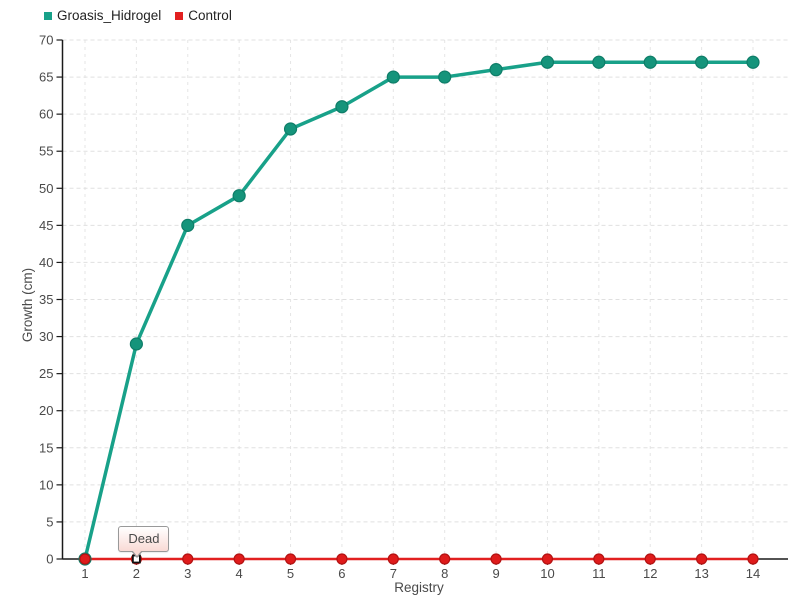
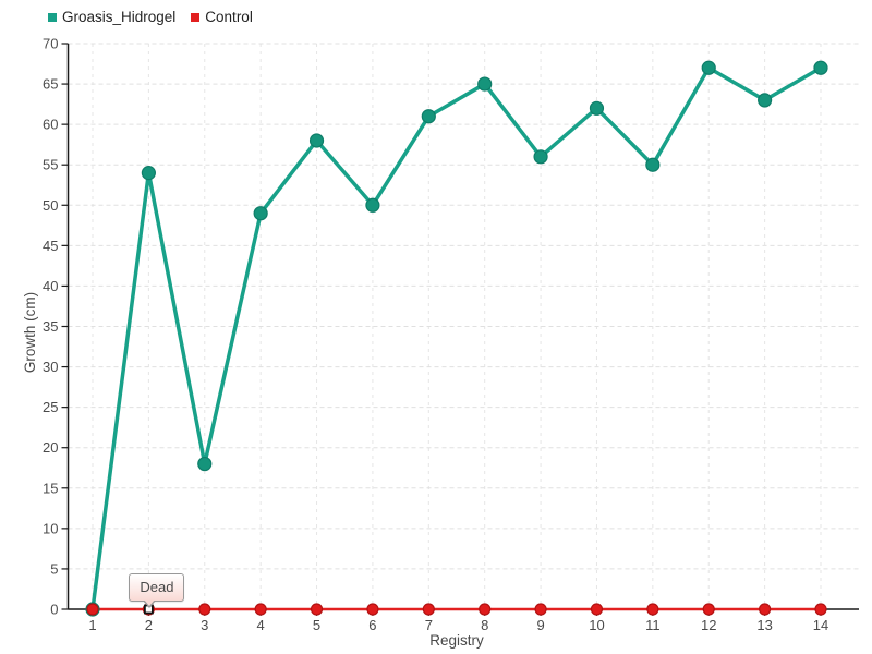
Groasis_Hidrogel/2: 29 -> 54
Groasis_Hidrogel/3: 45 -> 18
Groasis_Hidrogel/6: 61 -> 50
Groasis_Hidrogel/7: 65 -> 61
Groasis_Hidrogel/9: 66 -> 56
Groasis_Hidrogel/10: 67 -> 62
Groasis_Hidrogel/11: 67 -> 55
Groasis_Hidrogel/13: 67 -> 63
